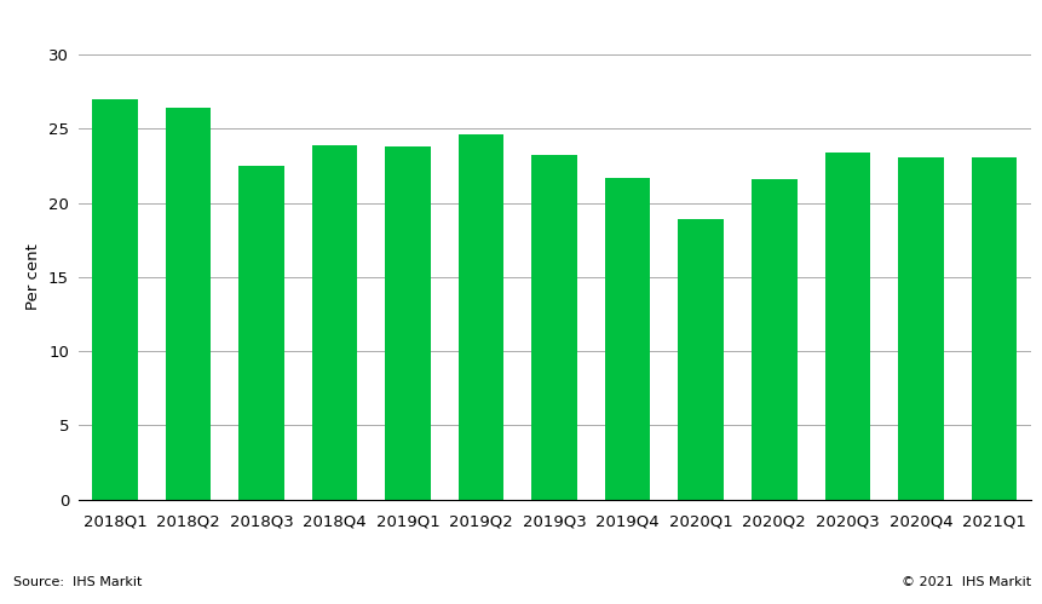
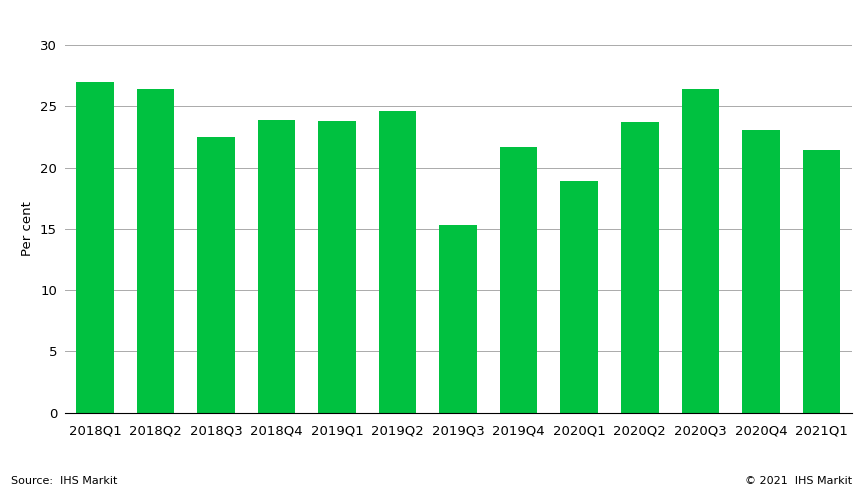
2019Q3: 23.2 -> 15.3
2020Q2: 21.6 -> 23.7
2020Q3: 23.4 -> 26.4
2021Q1: 23.1 -> 21.4
